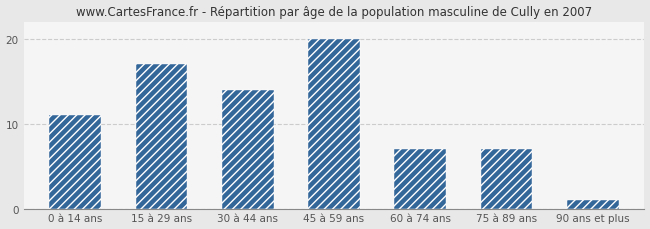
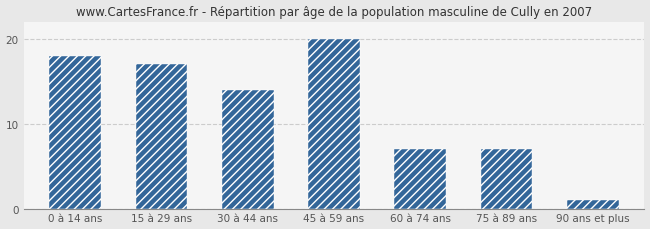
0 à 14 ans: 11 -> 18
